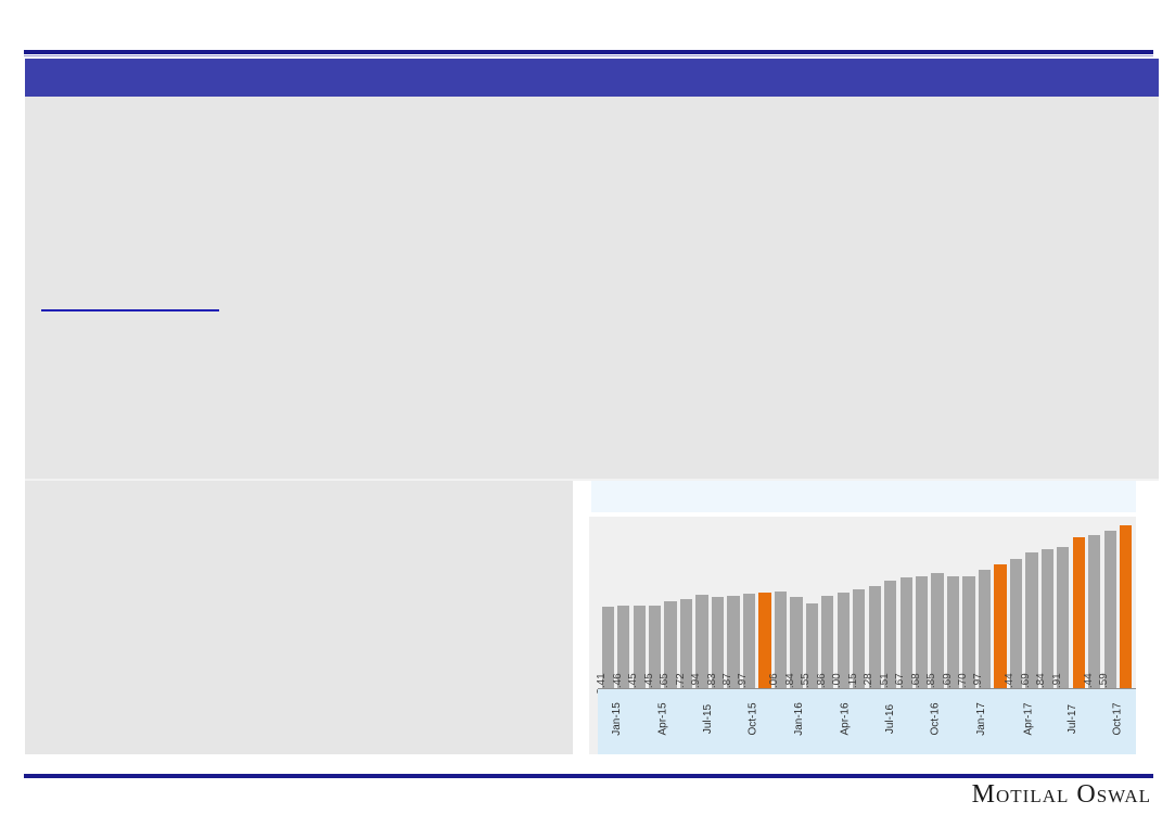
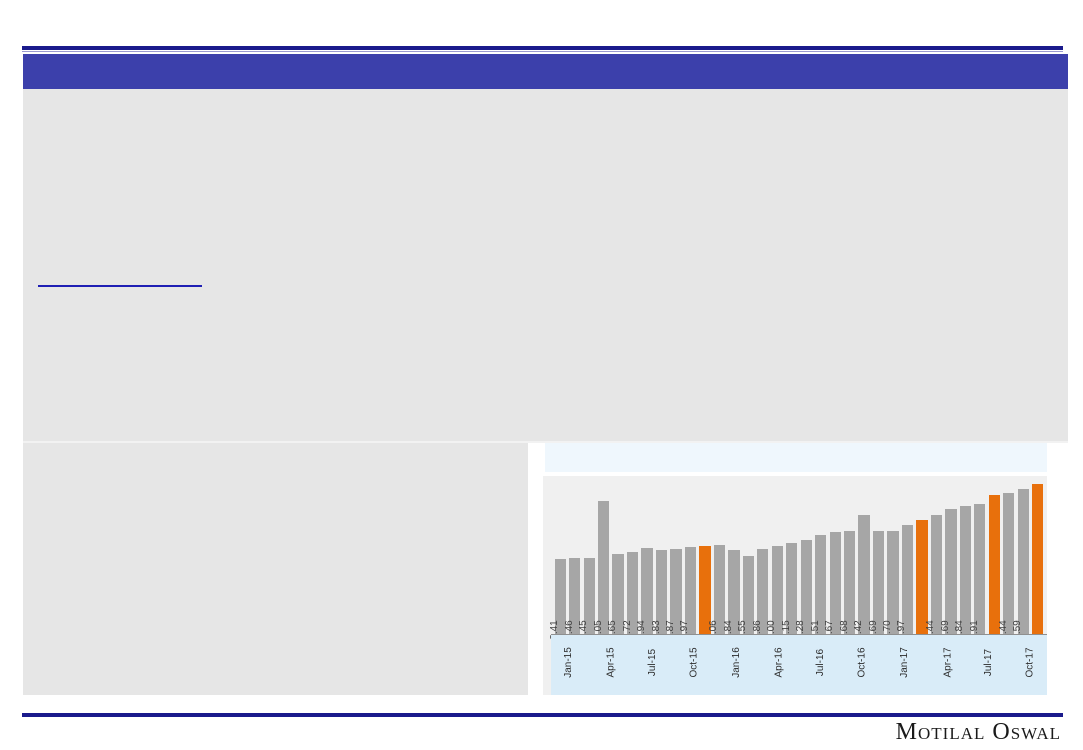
Apr-15: 3.45 -> 6.05
Oct-16: 4.85 -> 5.42
